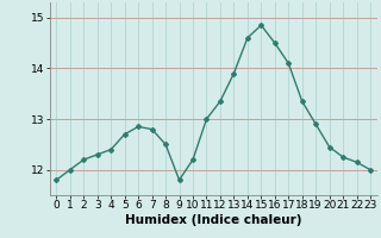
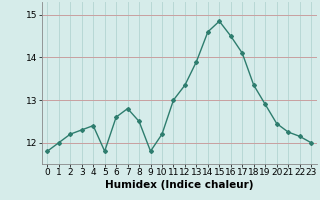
5: 12.70 -> 11.80
6: 12.85 -> 12.60
